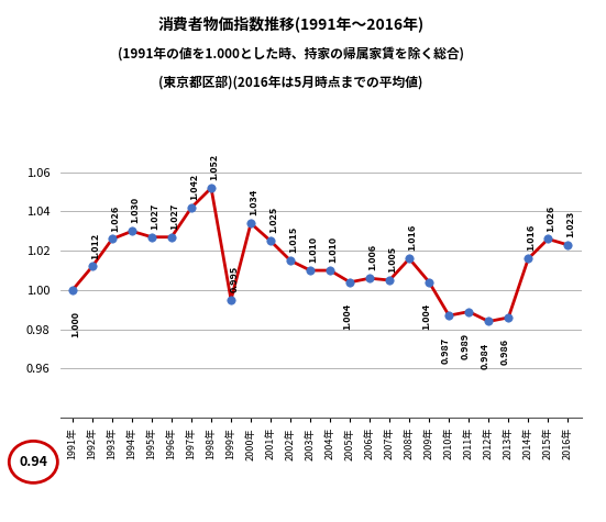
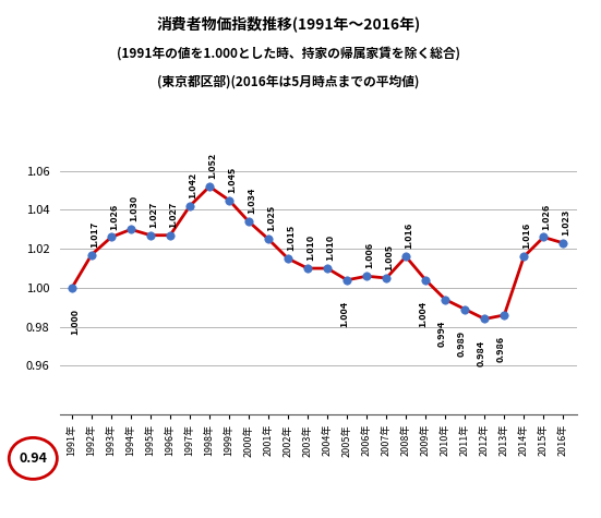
1992年: 1.012 -> 1.017
1999年: 0.995 -> 1.045
2010年: 0.987 -> 0.994
